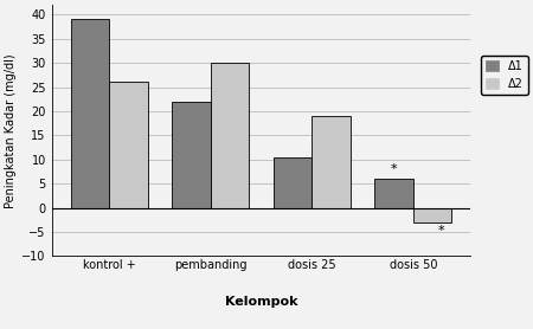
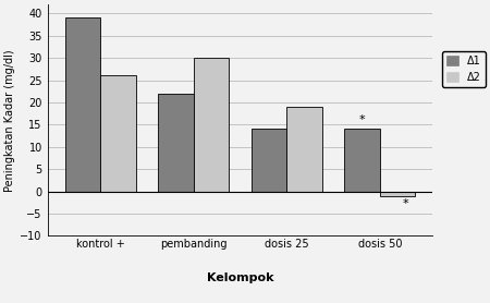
Δ1/dosis 25: 10.5 -> 14.0
Δ1/dosis 50: 6.0 -> 14.0
Δ2/dosis 50: -3 -> -1
